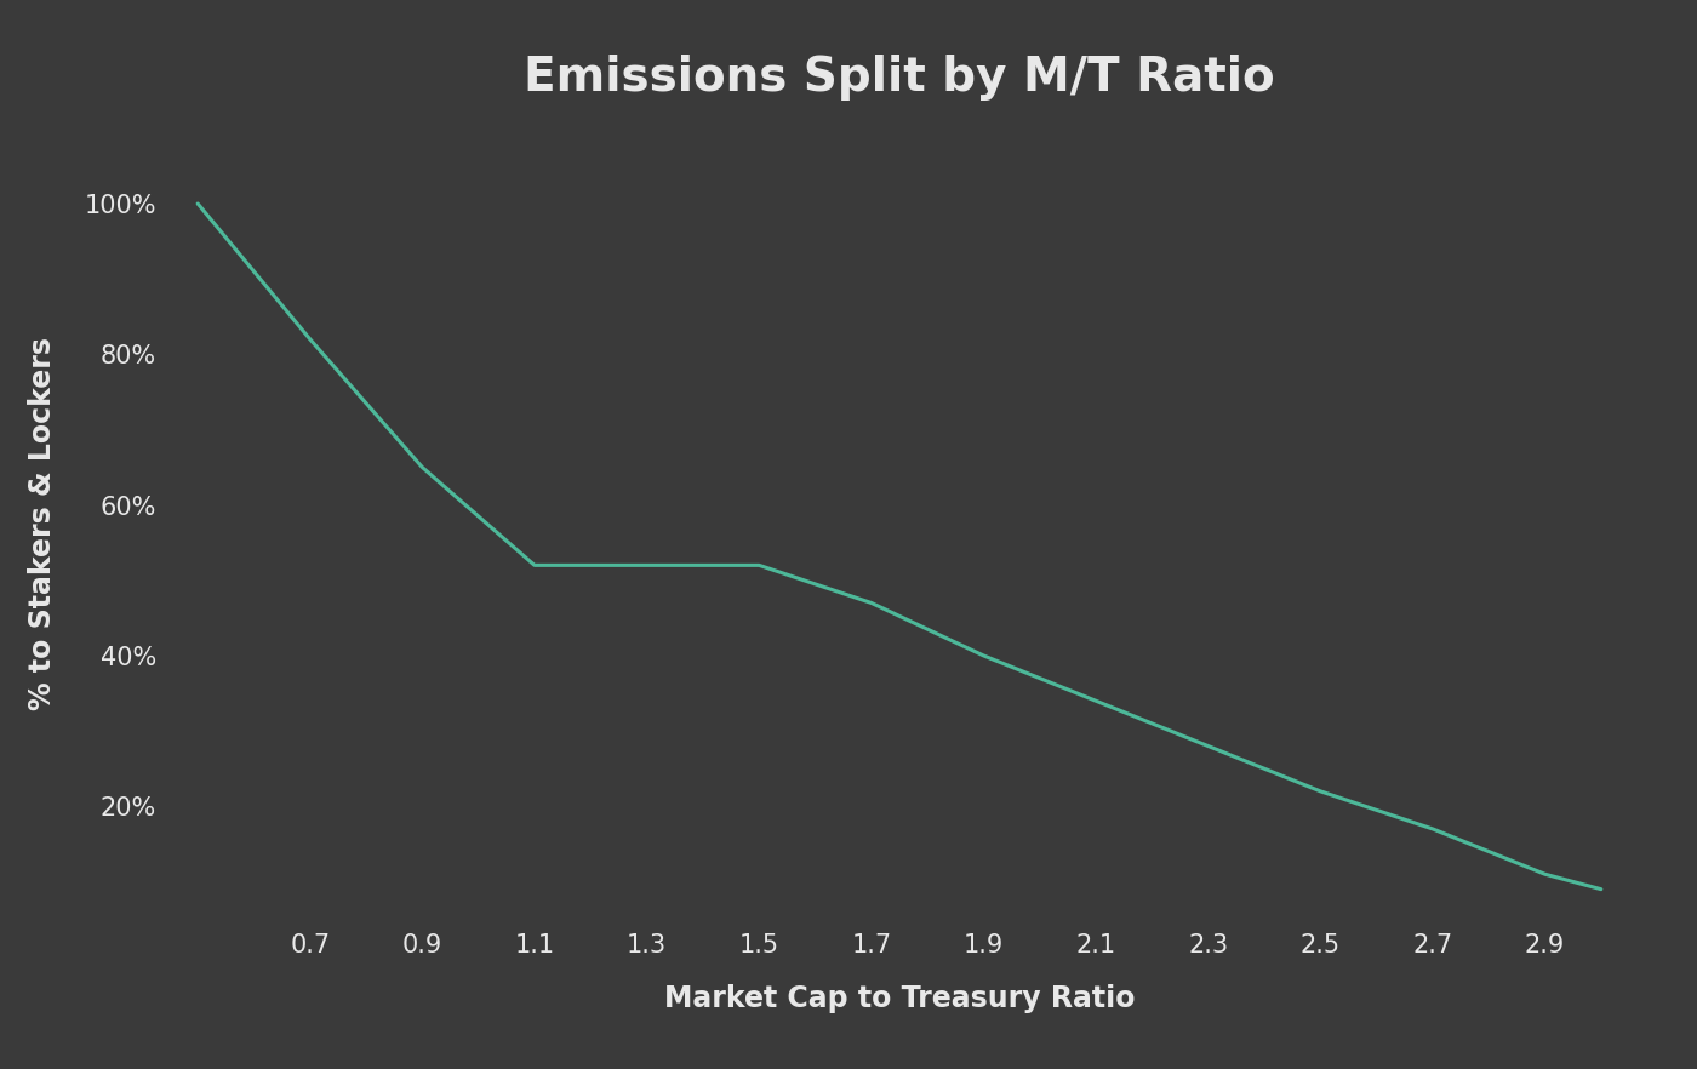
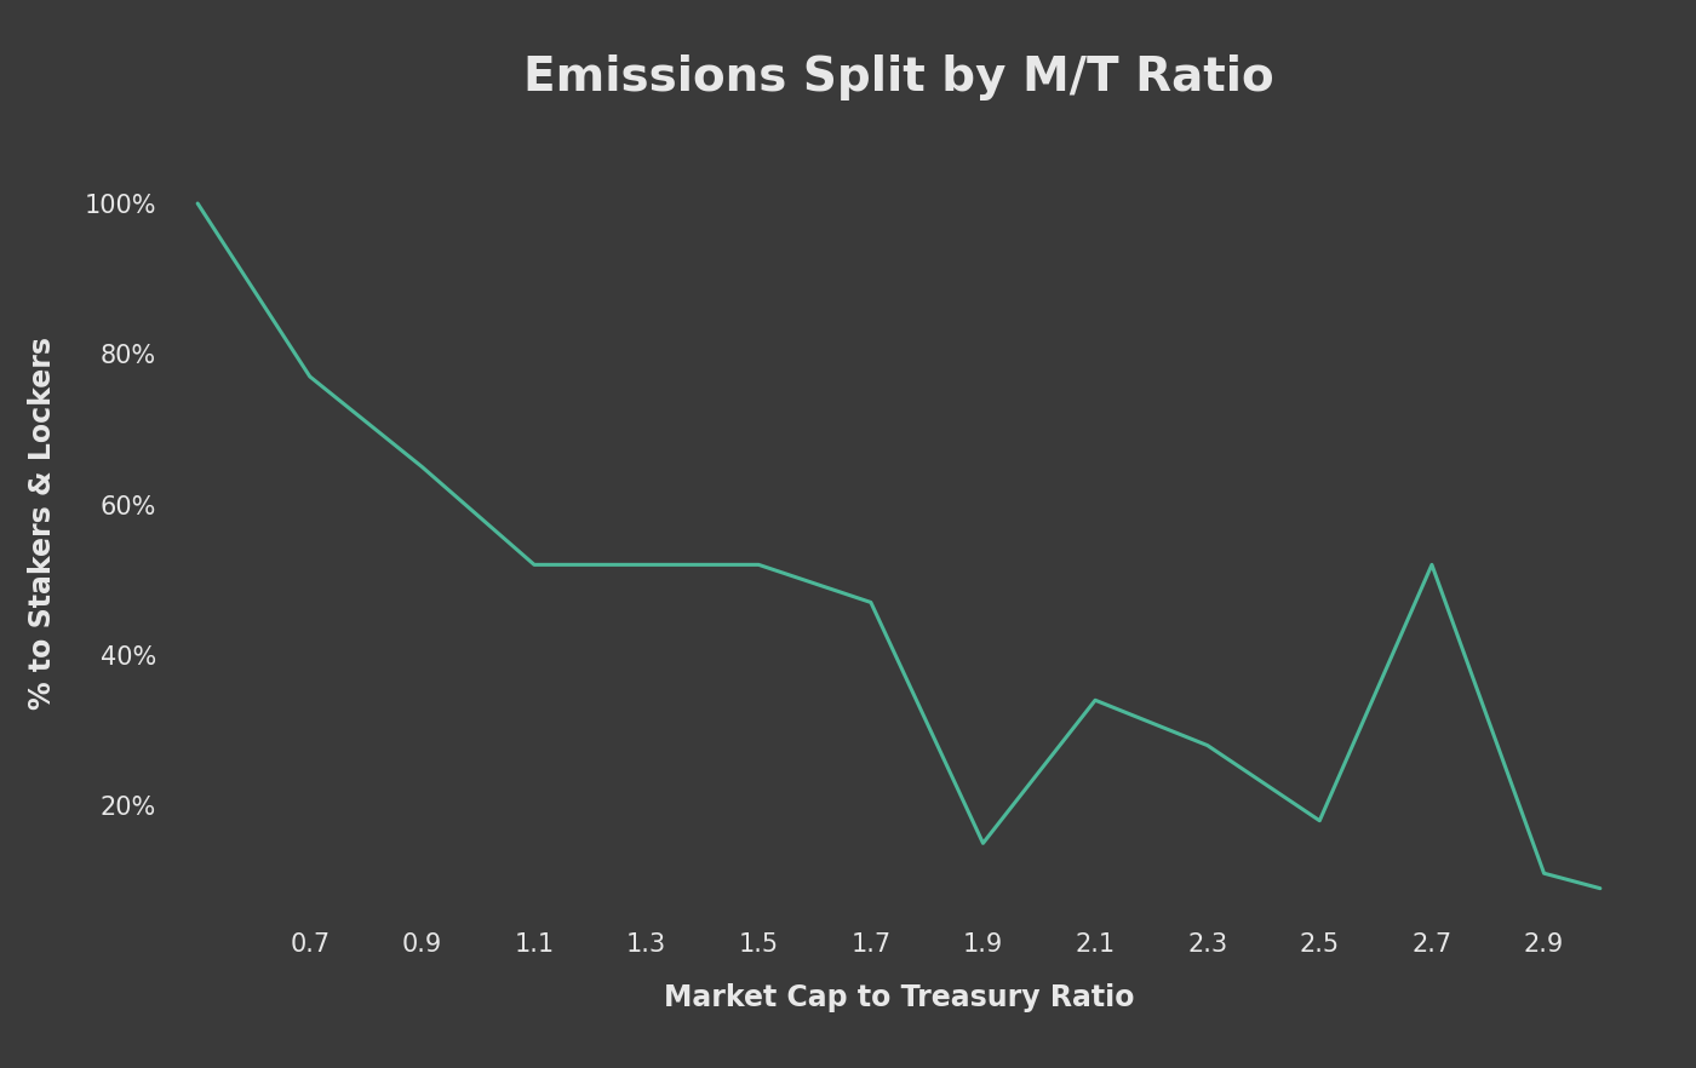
0.7: 82% -> 77%
1.9: 40% -> 15%
2.5: 22% -> 18%
2.7: 17% -> 52%
